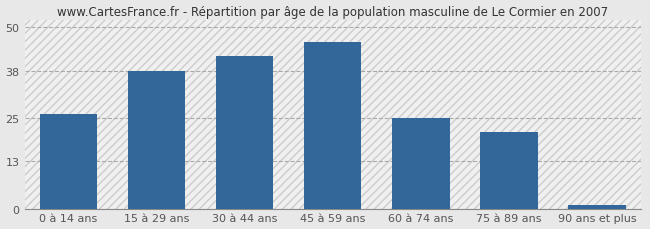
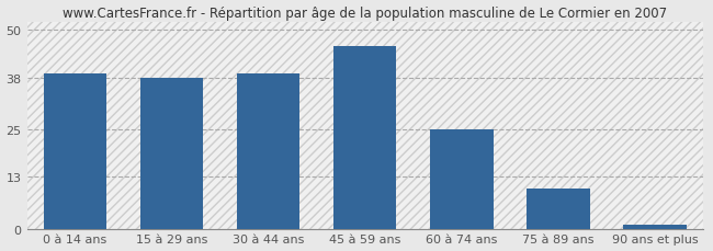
0 à 14 ans: 26 -> 39
30 à 44 ans: 42 -> 39
75 à 89 ans: 21 -> 10
